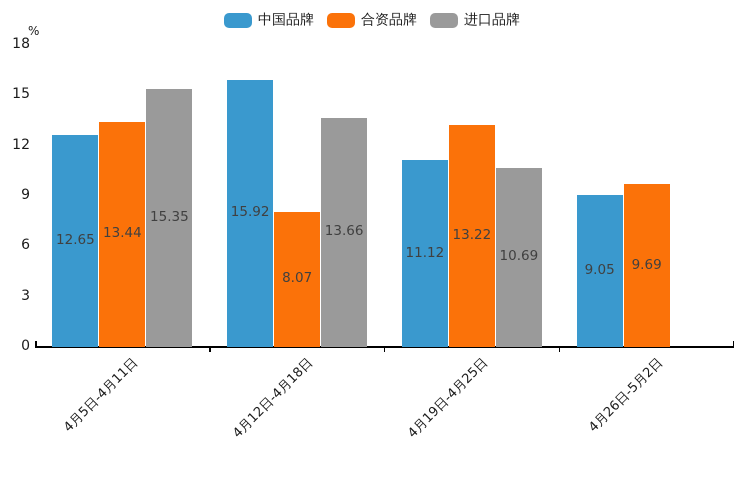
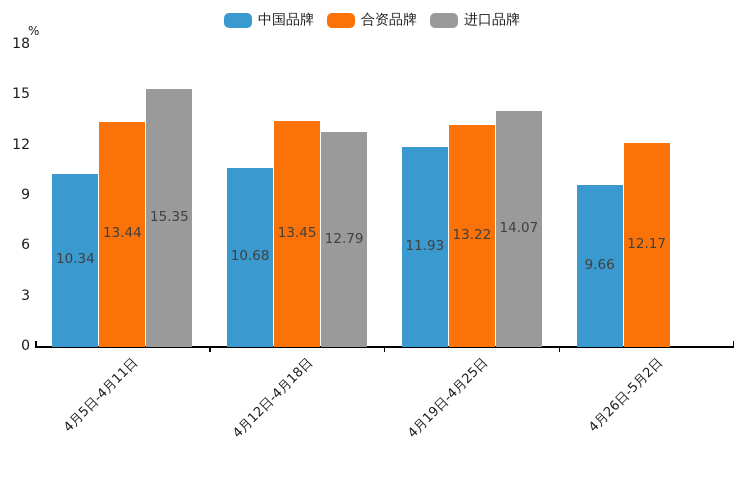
中国品牌/4月5日-4月11日: 12.65 -> 10.34
中国品牌/4月12日-4月18日: 15.92 -> 10.68
合资品牌/4月12日-4月18日: 8.07 -> 13.45
进口品牌/4月12日-4月18日: 13.66 -> 12.79
中国品牌/4月19日-4月25日: 11.12 -> 11.93
进口品牌/4月19日-4月25日: 10.69 -> 14.07
中国品牌/4月26日-5月2日: 9.05 -> 9.66
合资品牌/4月26日-5月2日: 9.69 -> 12.17
